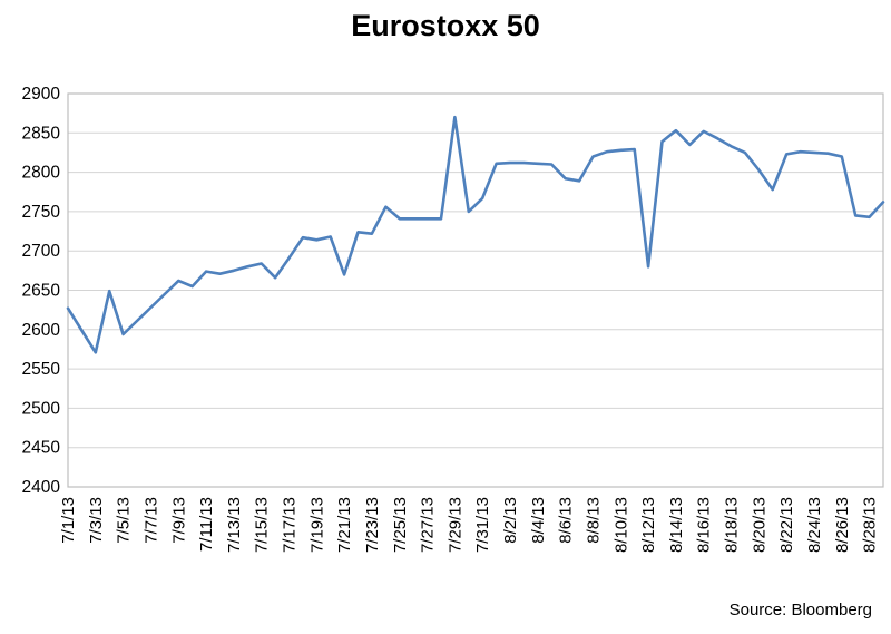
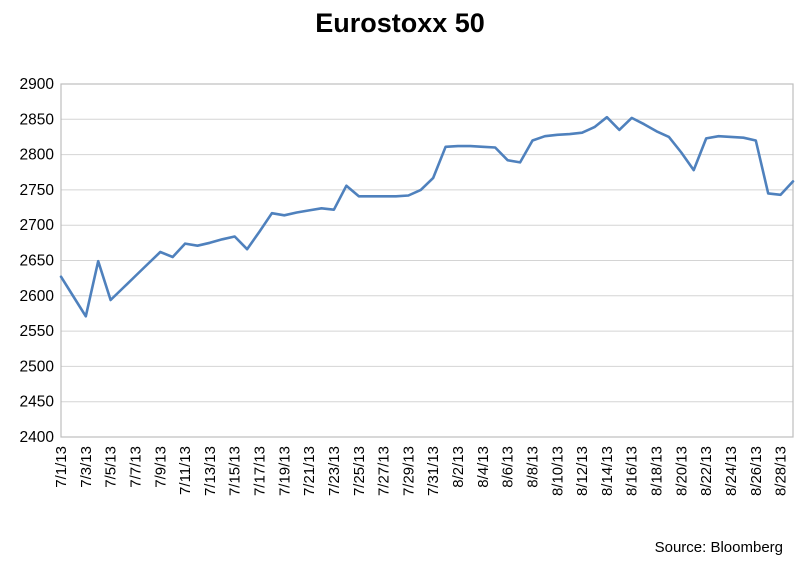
7/21/13: 2670 -> 2720
7/29/13: 2870 -> 2740
8/12/13: 2680 -> 2830
